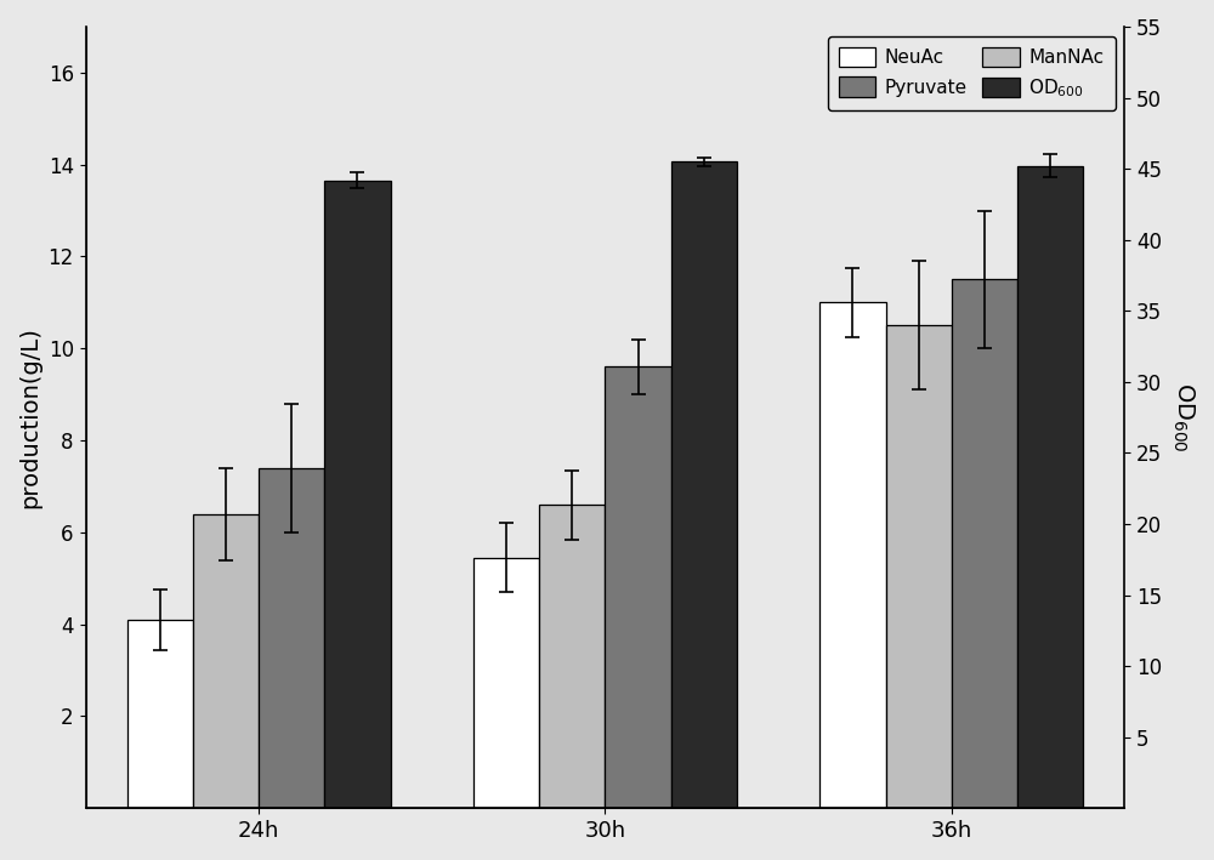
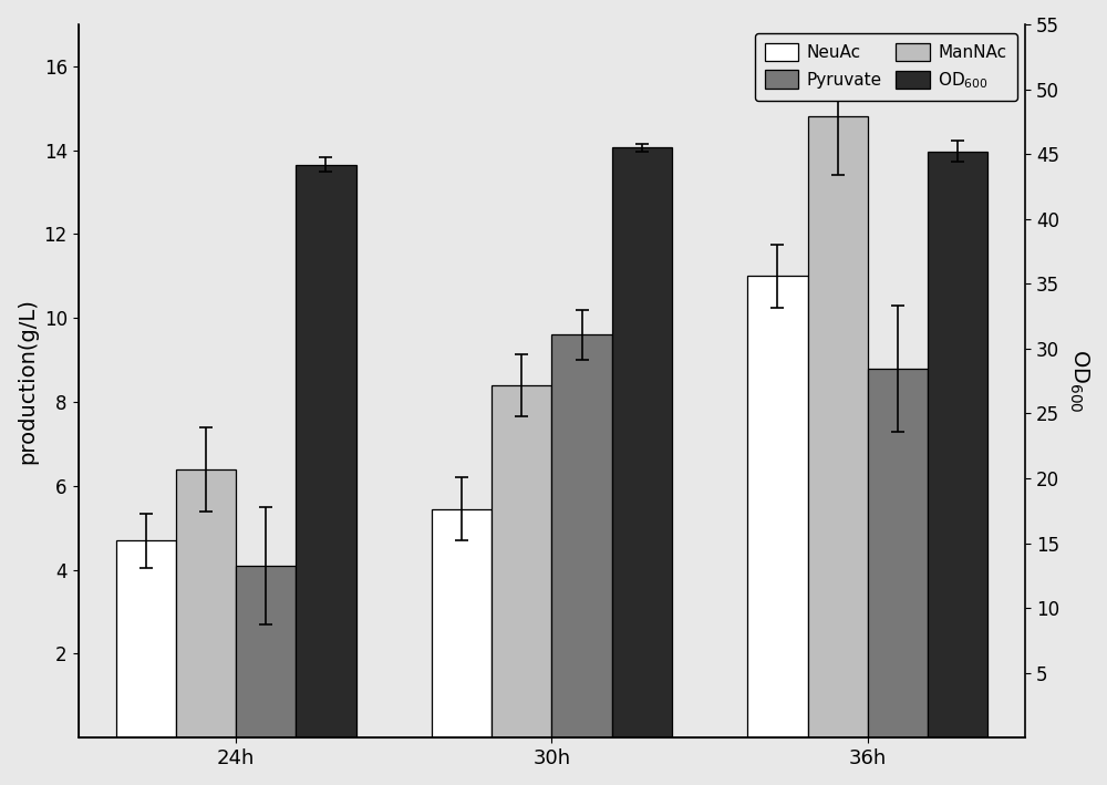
NeuAc/24h: 4.10 -> 4.70
Pyruvate/24h: 7.4 -> 4.1
ManNAc/30h: 6.6 -> 8.4
ManNAc/36h: 10.5 -> 14.8
Pyruvate/36h: 11.5 -> 8.8
